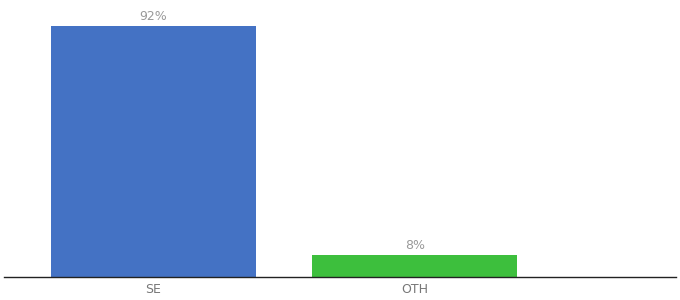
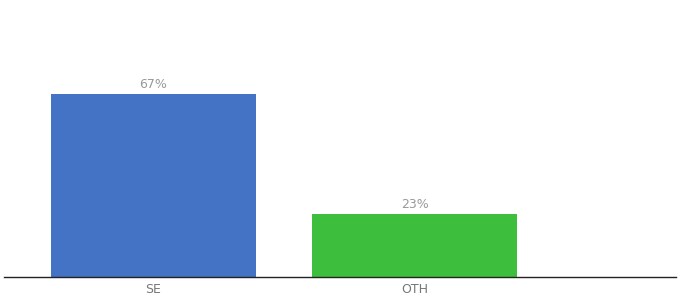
SE: 92% -> 67%
OTH: 8% -> 23%
